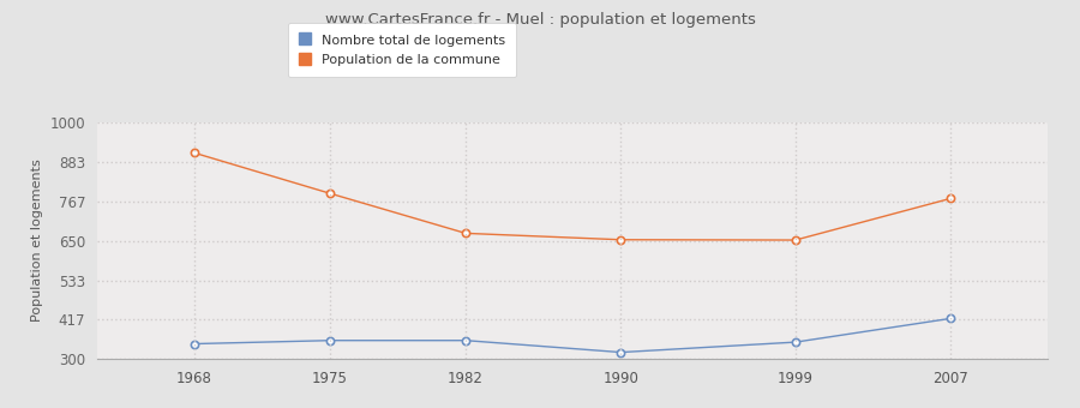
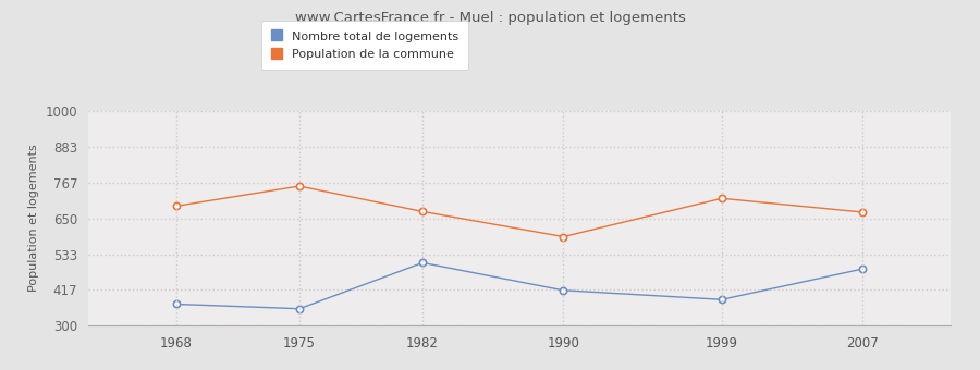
Nombre total de logements/1968: 345 -> 370
Population de la commune/1968: 910 -> 690
Population de la commune/1975: 790 -> 755
Nombre total de logements/1982: 355 -> 505
Nombre total de logements/1990: 320 -> 415
Population de la commune/1990: 653 -> 590
Nombre total de logements/1999: 350 -> 385
Population de la commune/1999: 652 -> 715
Nombre total de logements/2007: 420 -> 485
Population de la commune/2007: 775 -> 670
